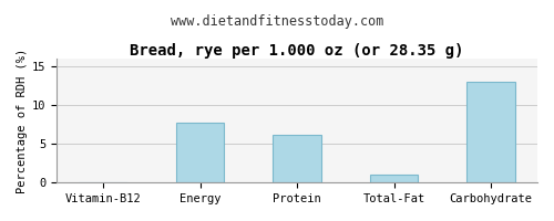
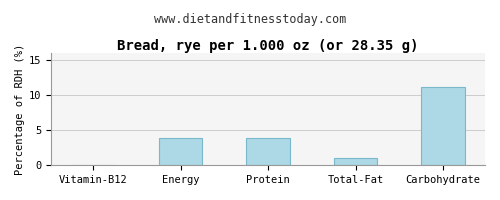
Energy: 7.8 -> 3.9
Protein: 6.2 -> 4.0
Carbohydrate: 13.0 -> 11.2
